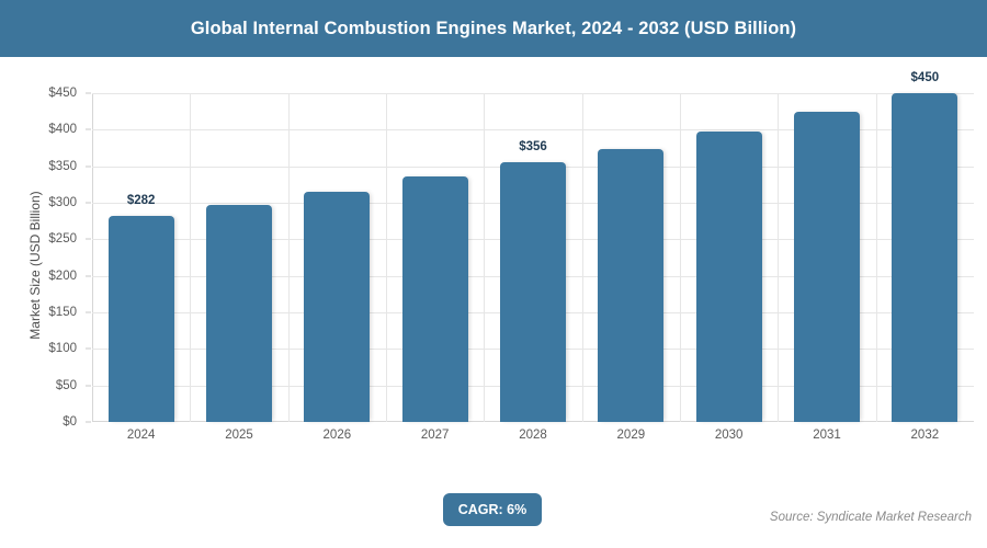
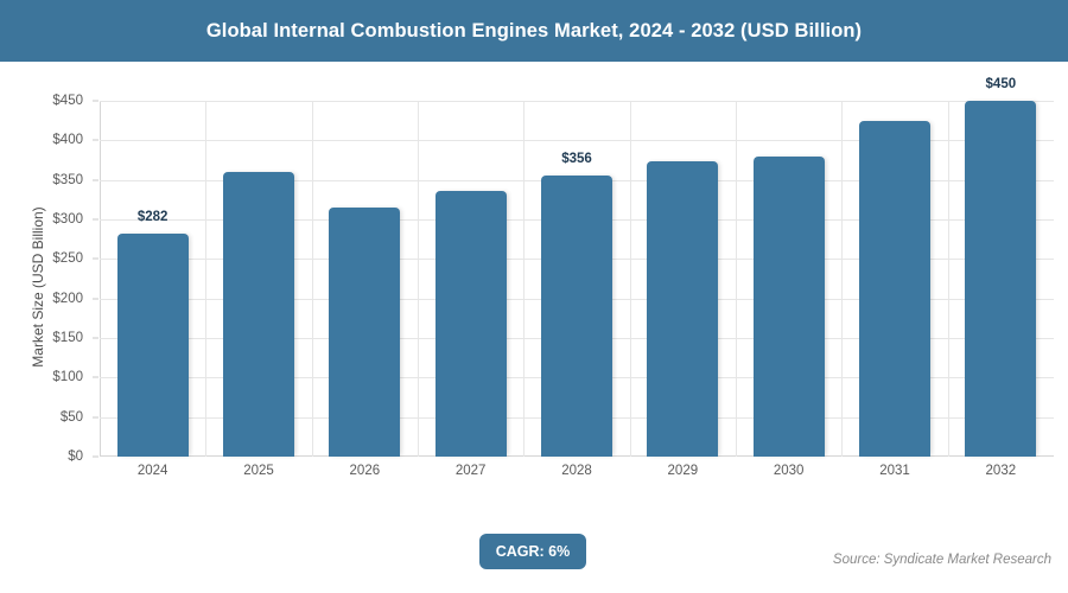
2025: $300 -> $360
2030: $400 -> $380
